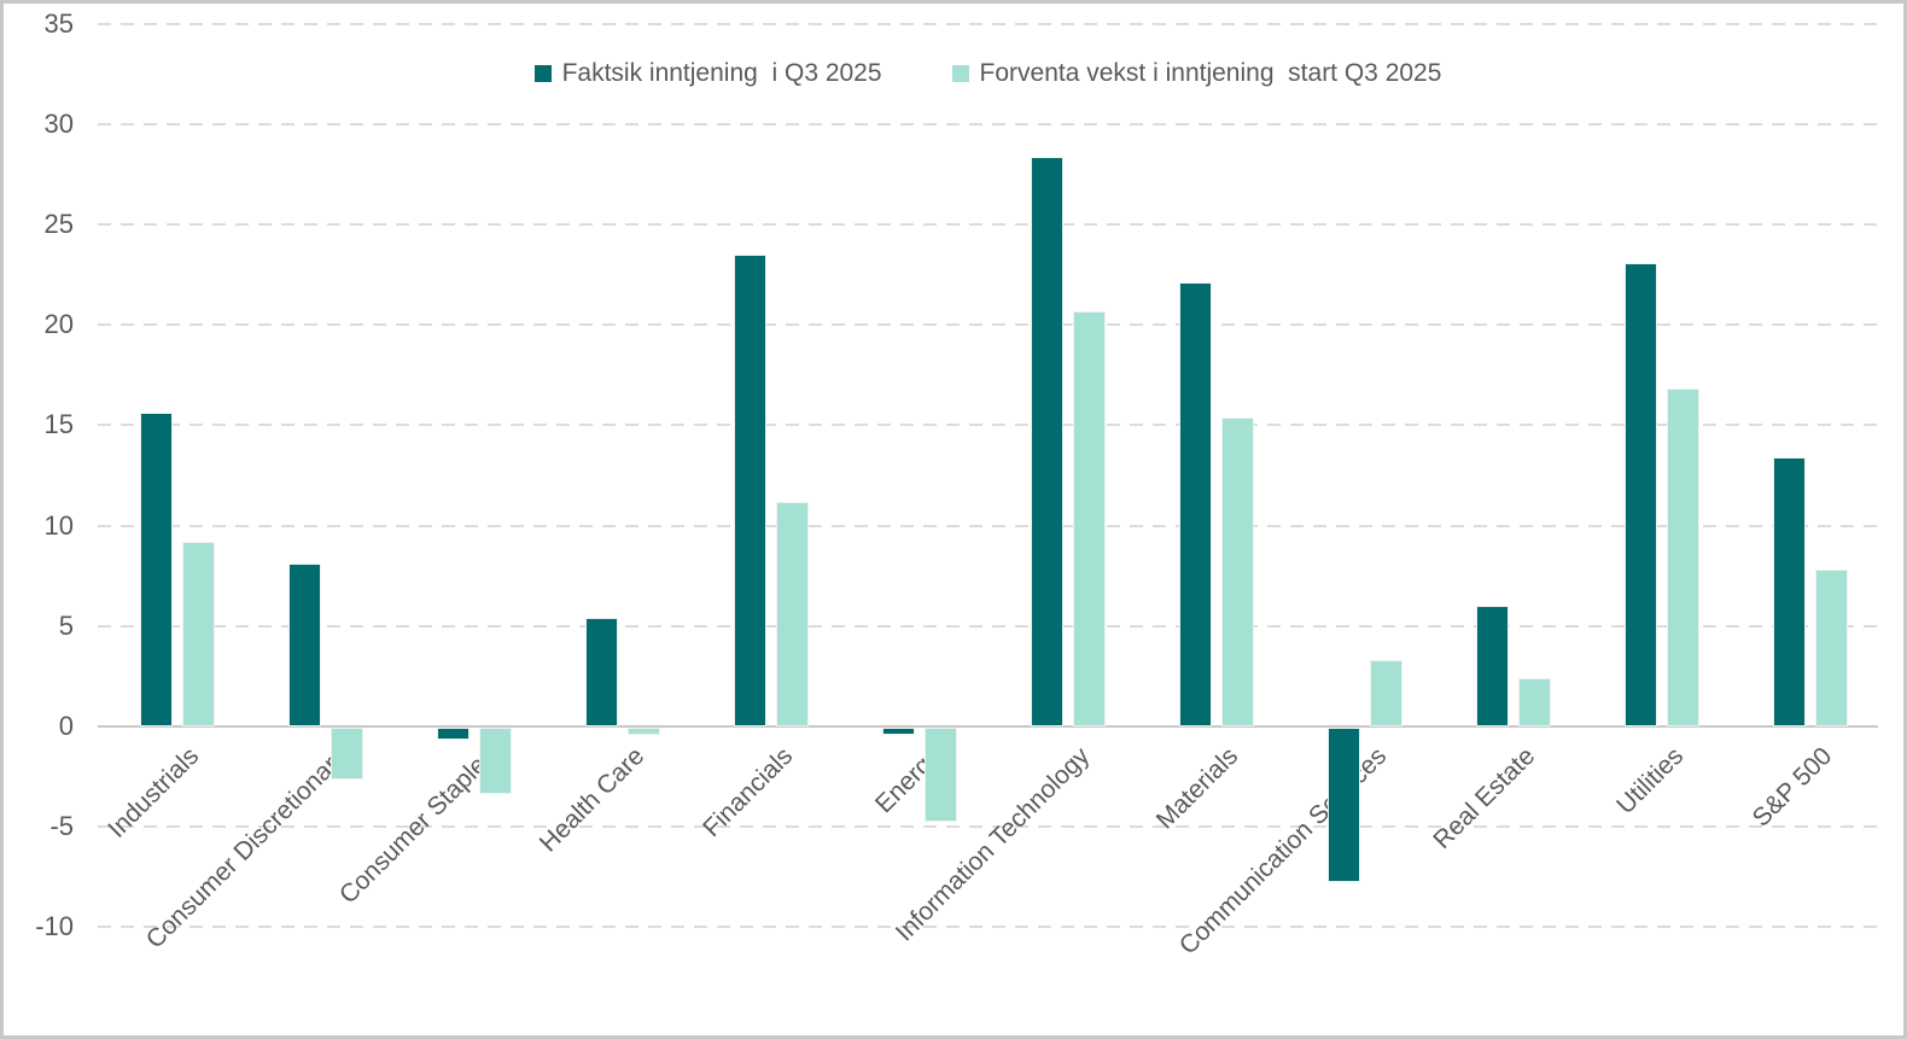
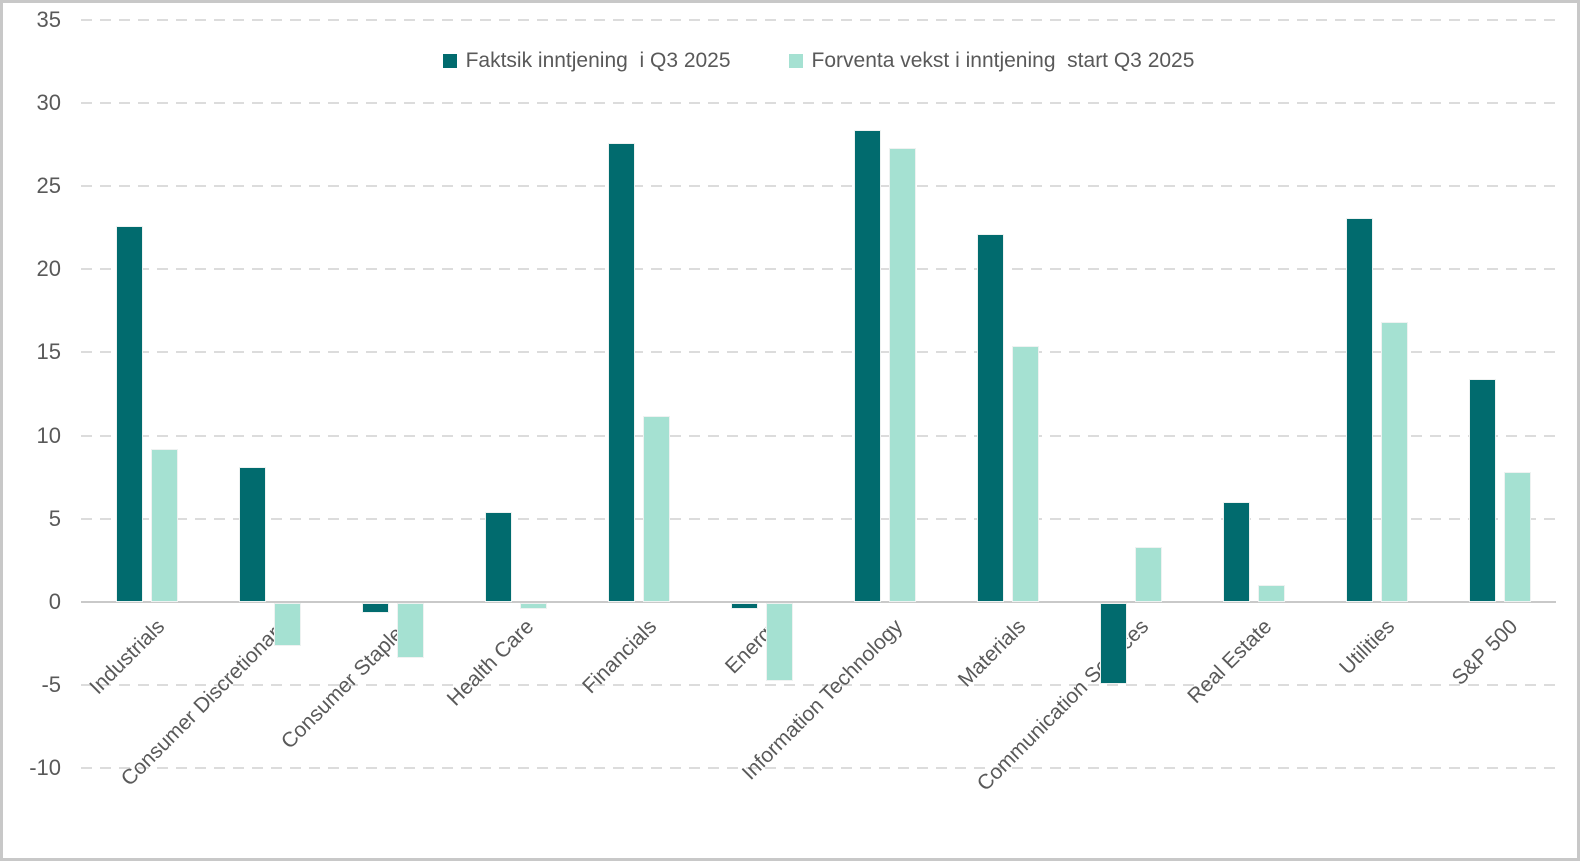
Faktsik inntjening i Q3 2025/Industrials: 15.6 -> 22.6
Faktsik inntjening i Q3 2025/Financials: 23.5 -> 27.6
Forventa vekst i inntjening start Q3 2025/Information Technology: 20.7 -> 27.3
Faktsik inntjening i Q3 2025/Communication Services: -7.7 -> -4.9
Forventa vekst i inntjening start Q3 2025/Real Estate: 2.4 -> 1.0
